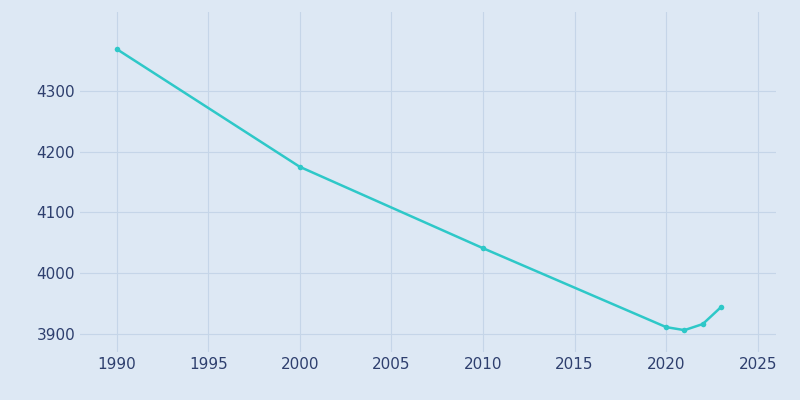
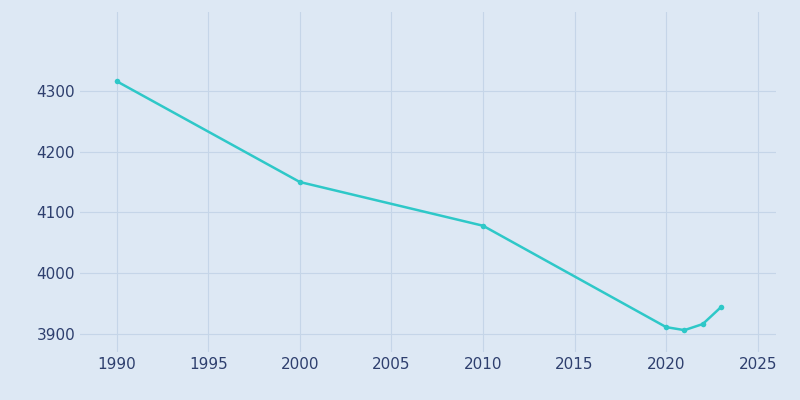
1990: 4369 -> 4316
2000: 4175 -> 4150
2010: 4041 -> 4078
